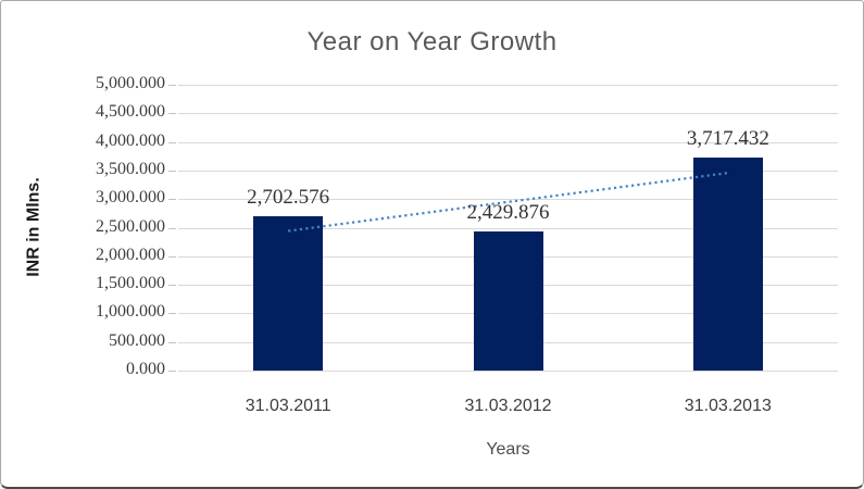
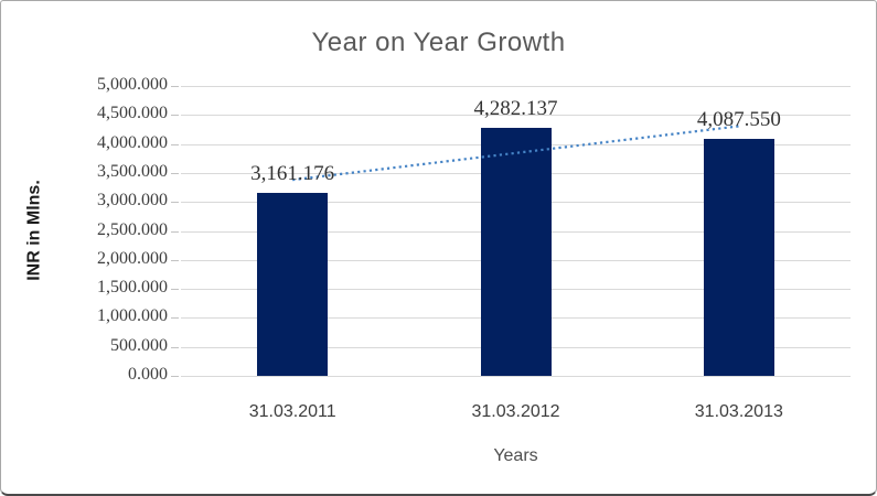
31.03.2011: 2,702.576 -> 3,161.176
31.03.2012: 2,429.876 -> 4,282.137
31.03.2013: 3,717.432 -> 4,087.550
